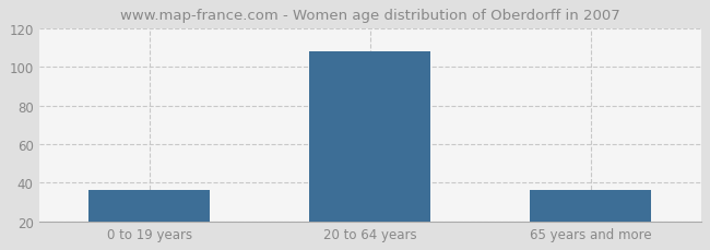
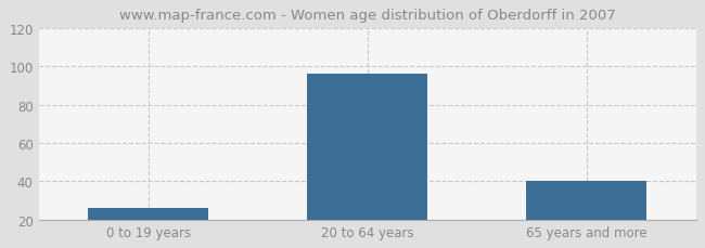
0 to 19 years: 36 -> 26
20 to 64 years: 108 -> 96
65 years and more: 36 -> 40
